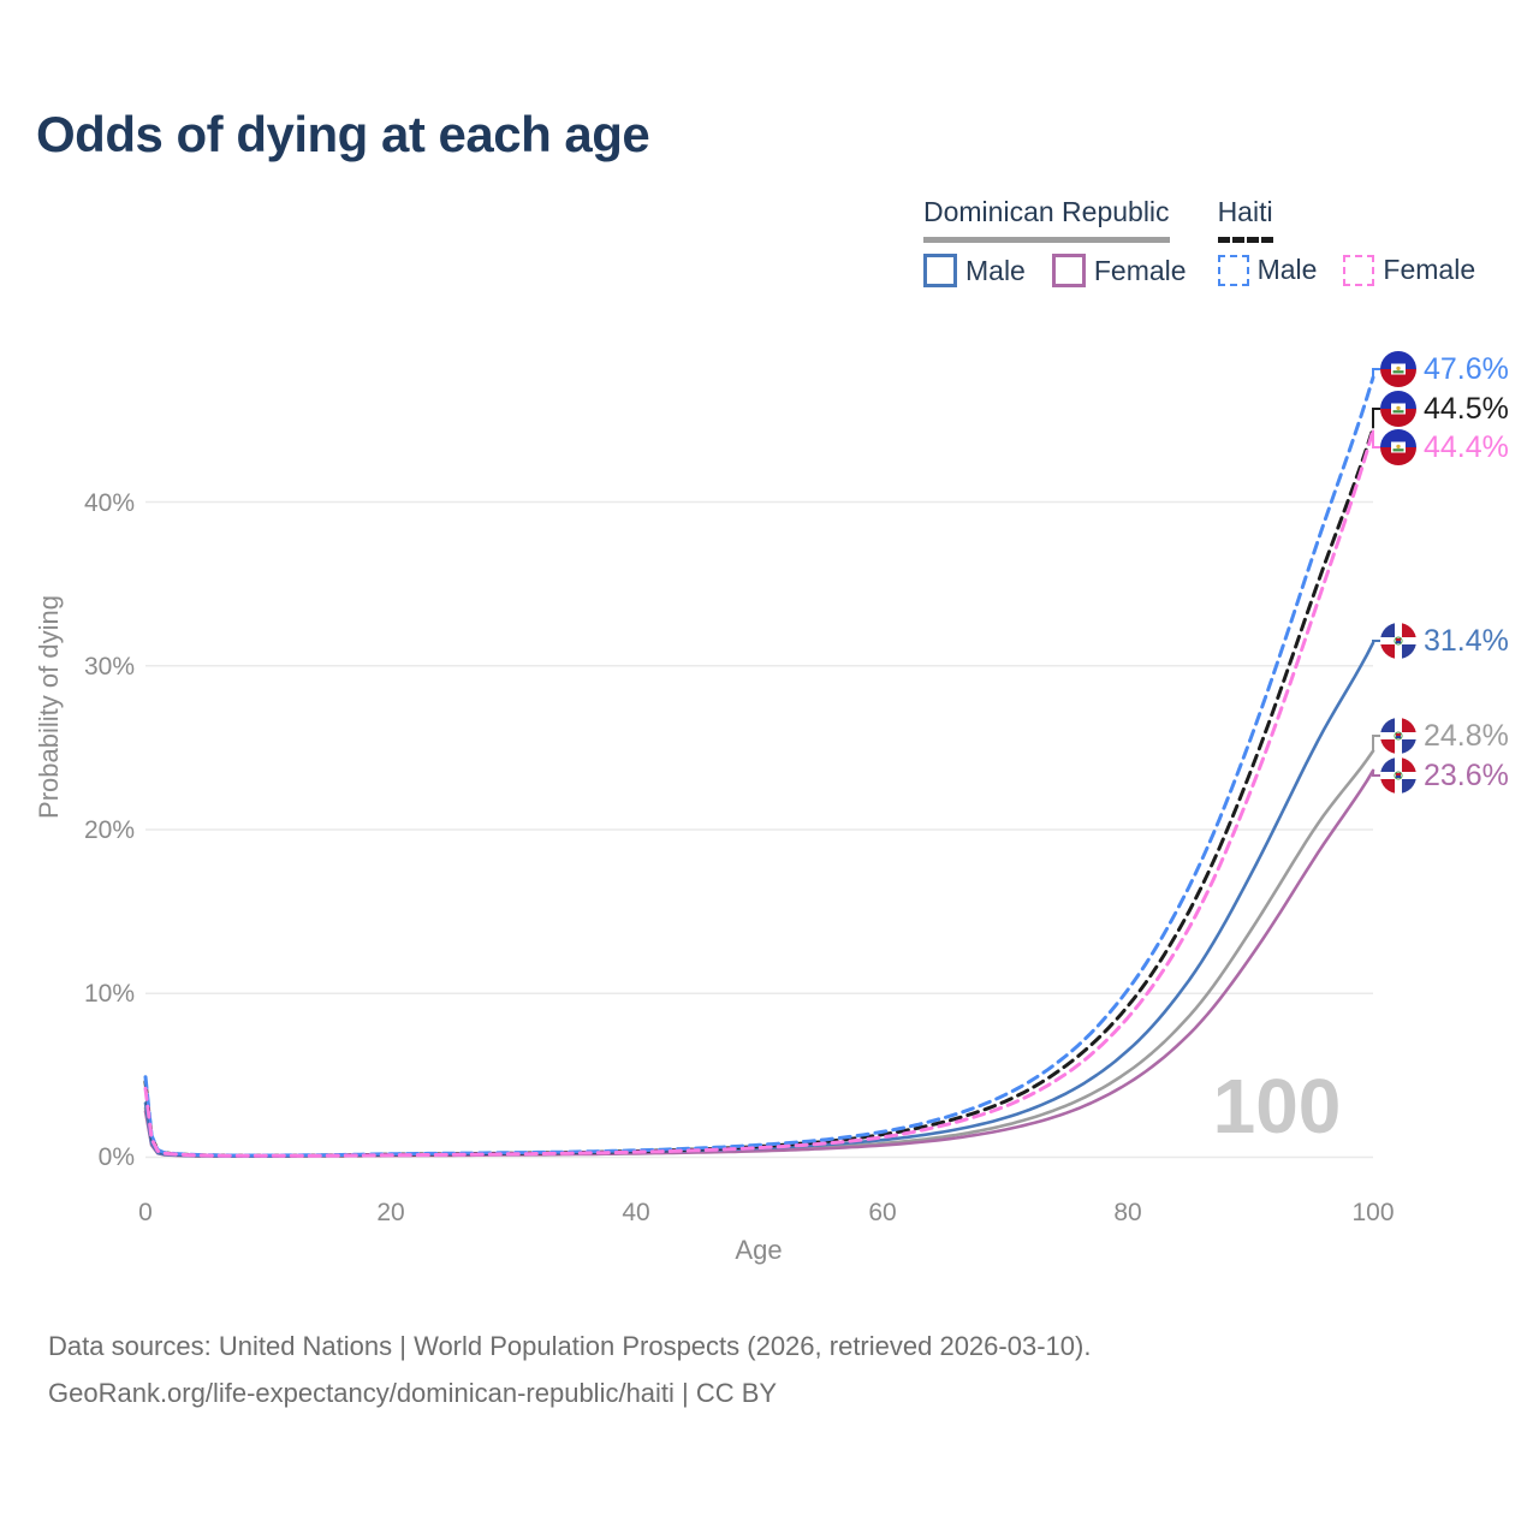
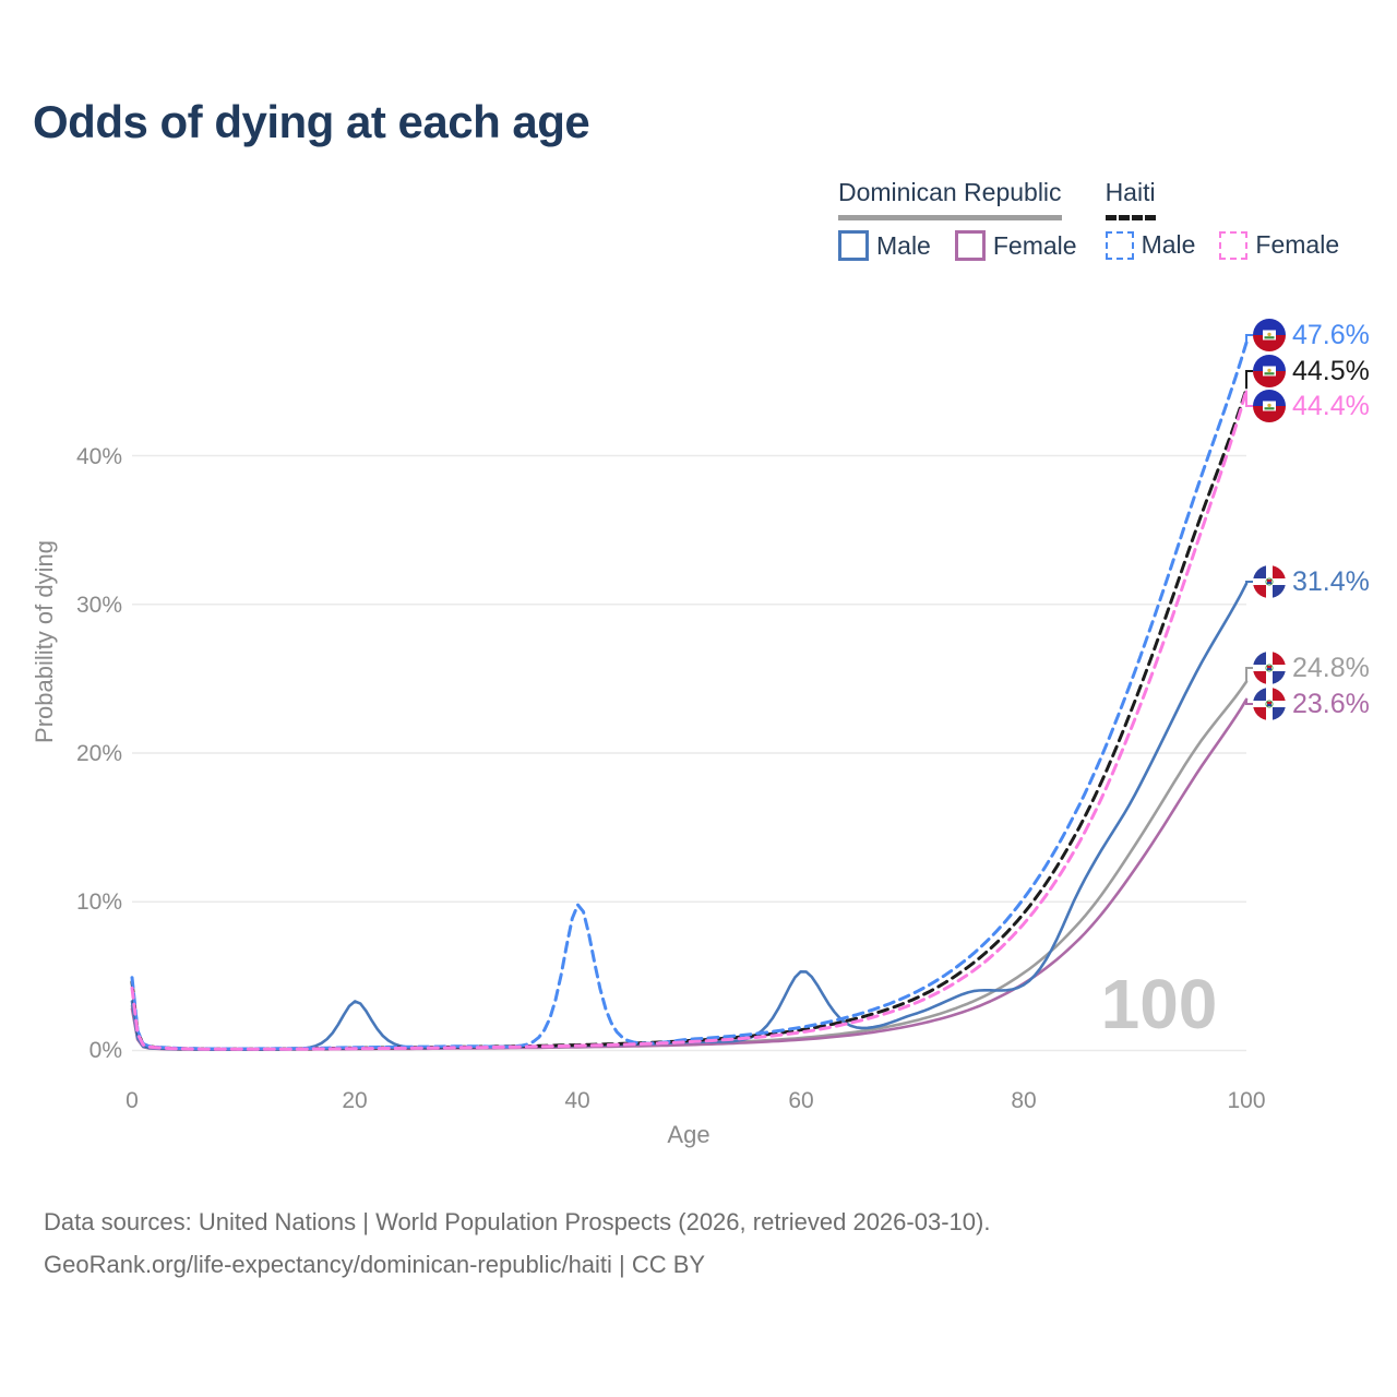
Dominican Republic Male/20: 0.2% -> 3.3%
Haiti Male/40: 0.4% -> 9.8%
Dominican Republic Male/60: 1.1% -> 5.3%
Dominican Republic Male/80: 6.5% -> 4.4%
